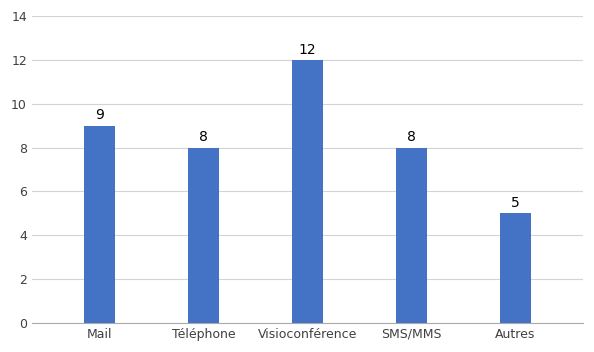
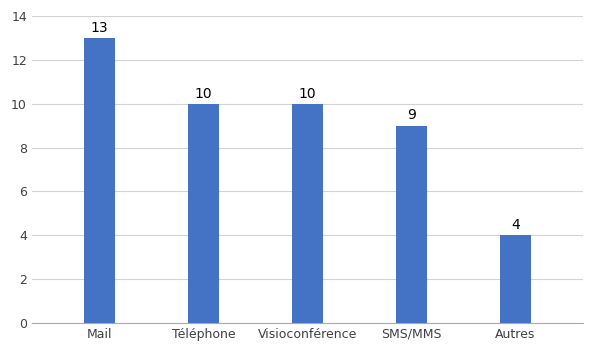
Mail: 9 -> 13
Téléphone: 8 -> 10
Visioconférence: 12 -> 10
SMS/MMS: 8 -> 9
Autres: 5 -> 4
